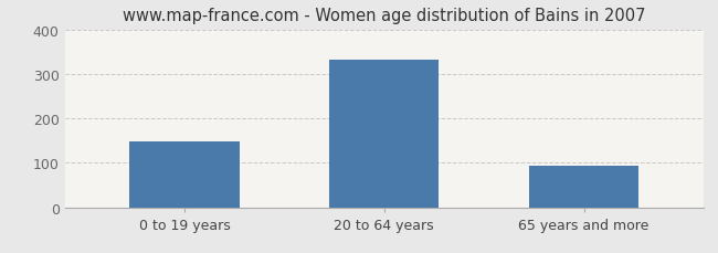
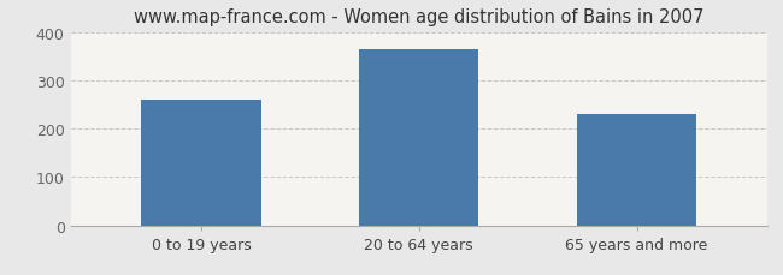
0 to 19 years: 148 -> 260
20 to 64 years: 333 -> 365
65 years and more: 93 -> 230
